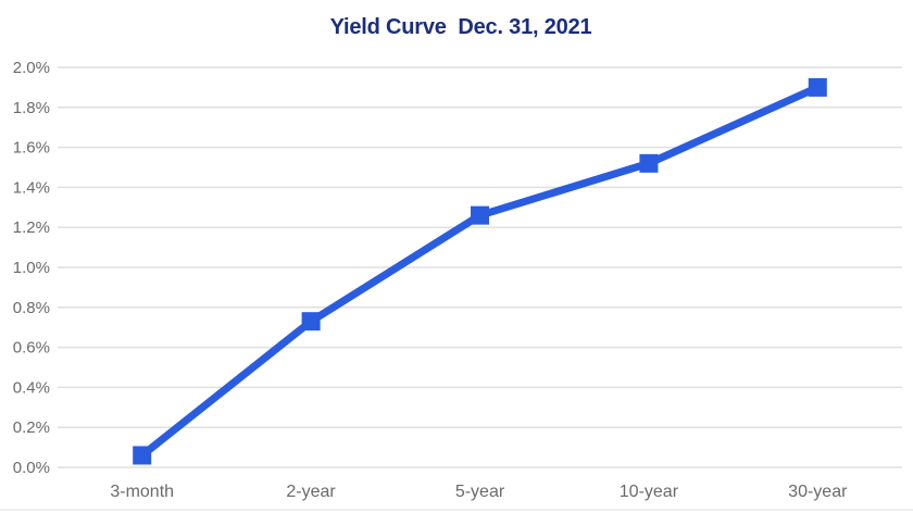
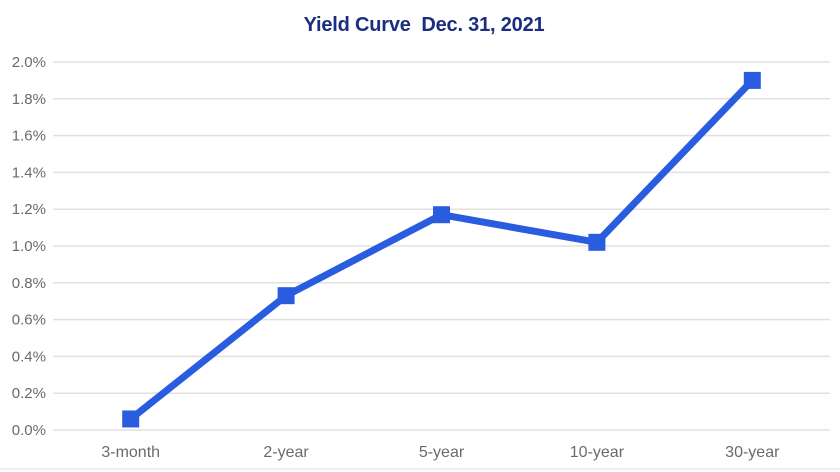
5-year: 1.26% -> 1.17%
10-year: 1.52% -> 1.02%
